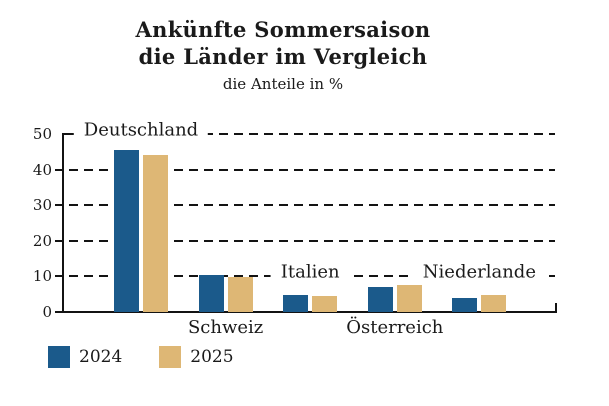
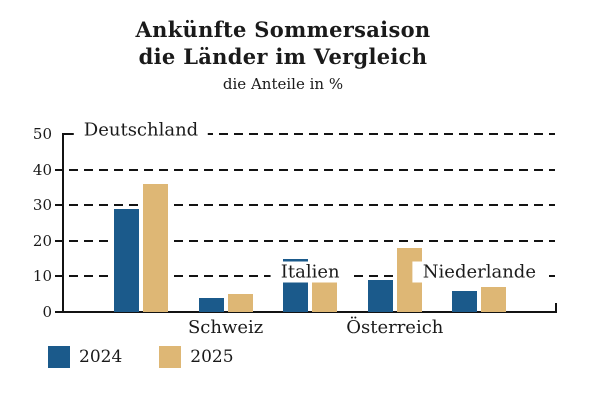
2024/Deutschland: 46 -> 29
2025/Deutschland: 44 -> 36
2024/Schweiz: 10 -> 4
2025/Schweiz: 10 -> 5
2024/Italien: 5 -> 15
2025/Italien: 4 -> 11
2024/Österreich: 7 -> 9
2025/Österreich: 8 -> 18
2024/Niederlande: 4 -> 6
2025/Niederlande: 5 -> 7
